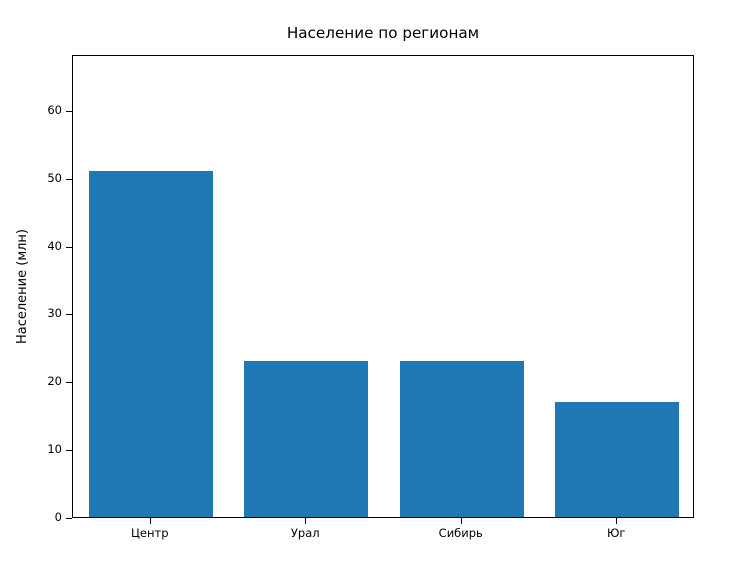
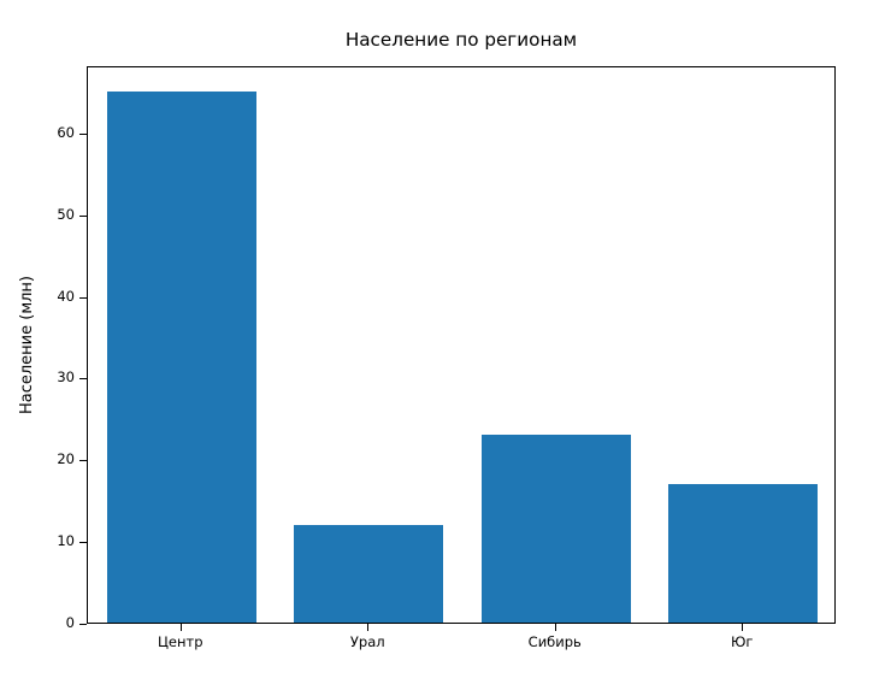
Центр: 51 -> 65
Урал: 23 -> 12
